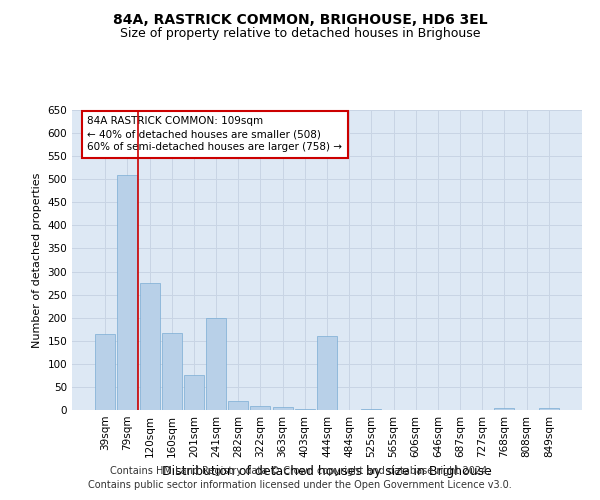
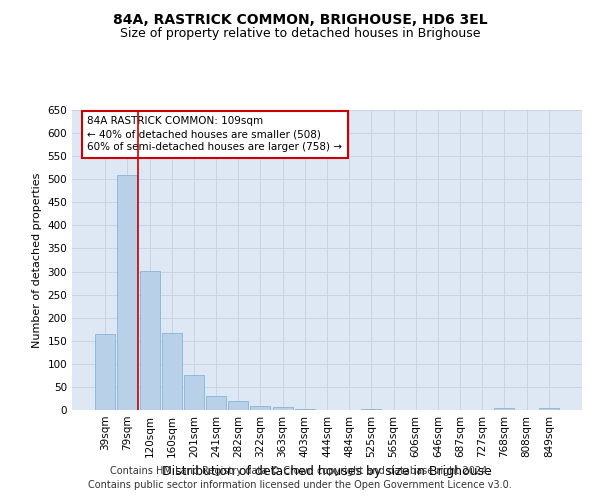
120sqm: 275 -> 302
241sqm: 200 -> 31
444sqm: 160 -> 1
